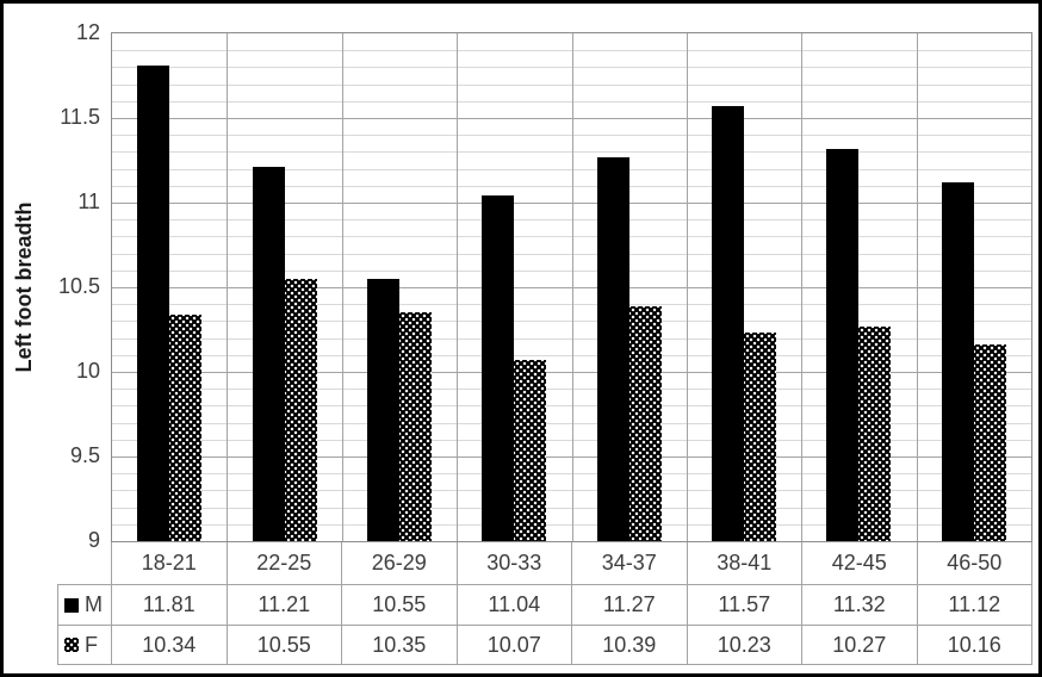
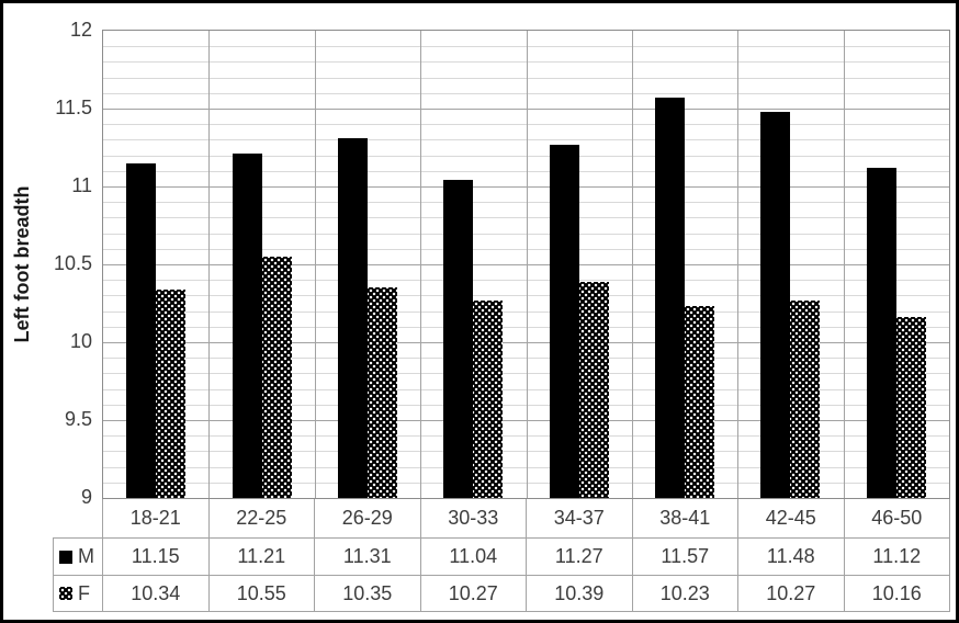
M/18-21: 11.81 -> 11.15
M/26-29: 10.55 -> 11.31
F/30-33: 10.07 -> 10.27
M/42-45: 11.32 -> 11.48
